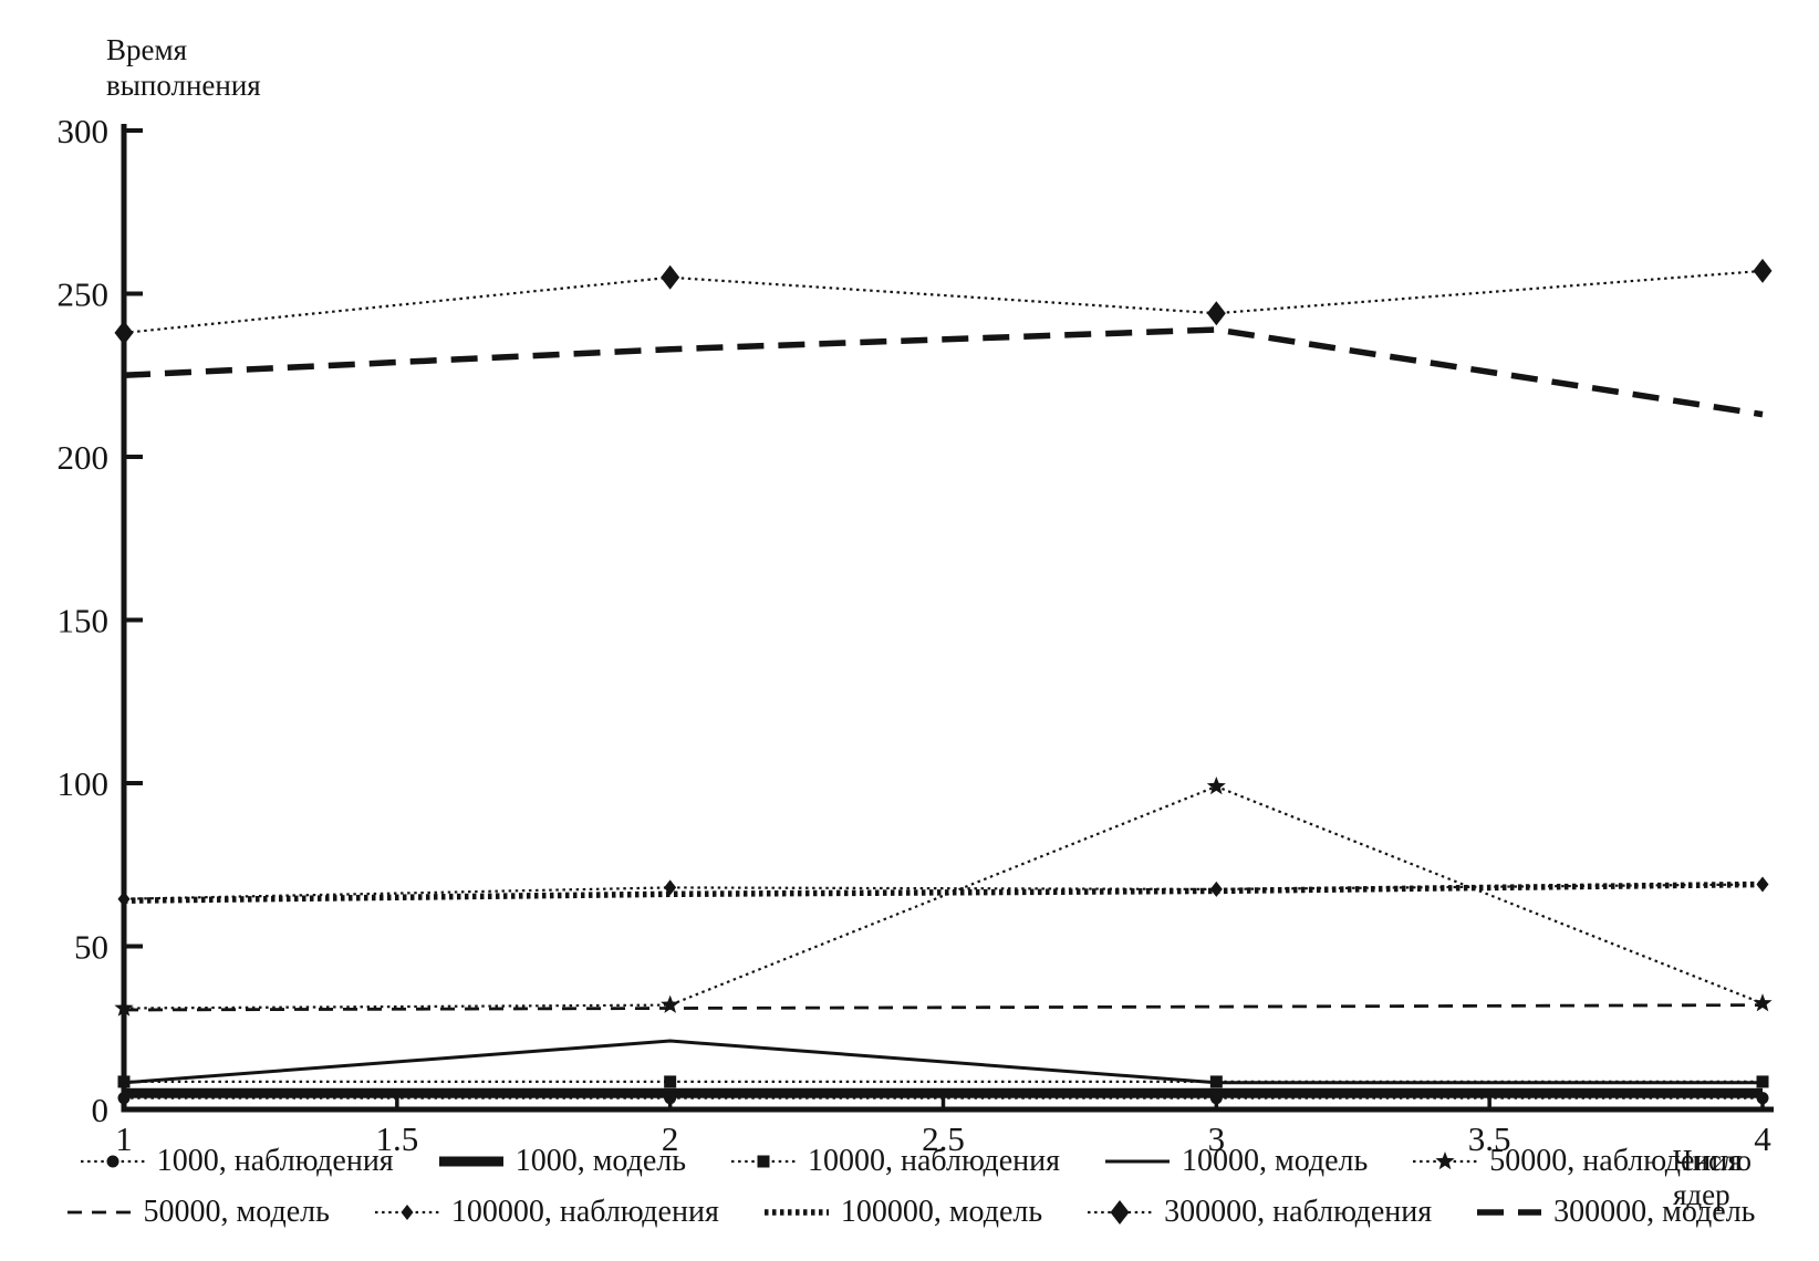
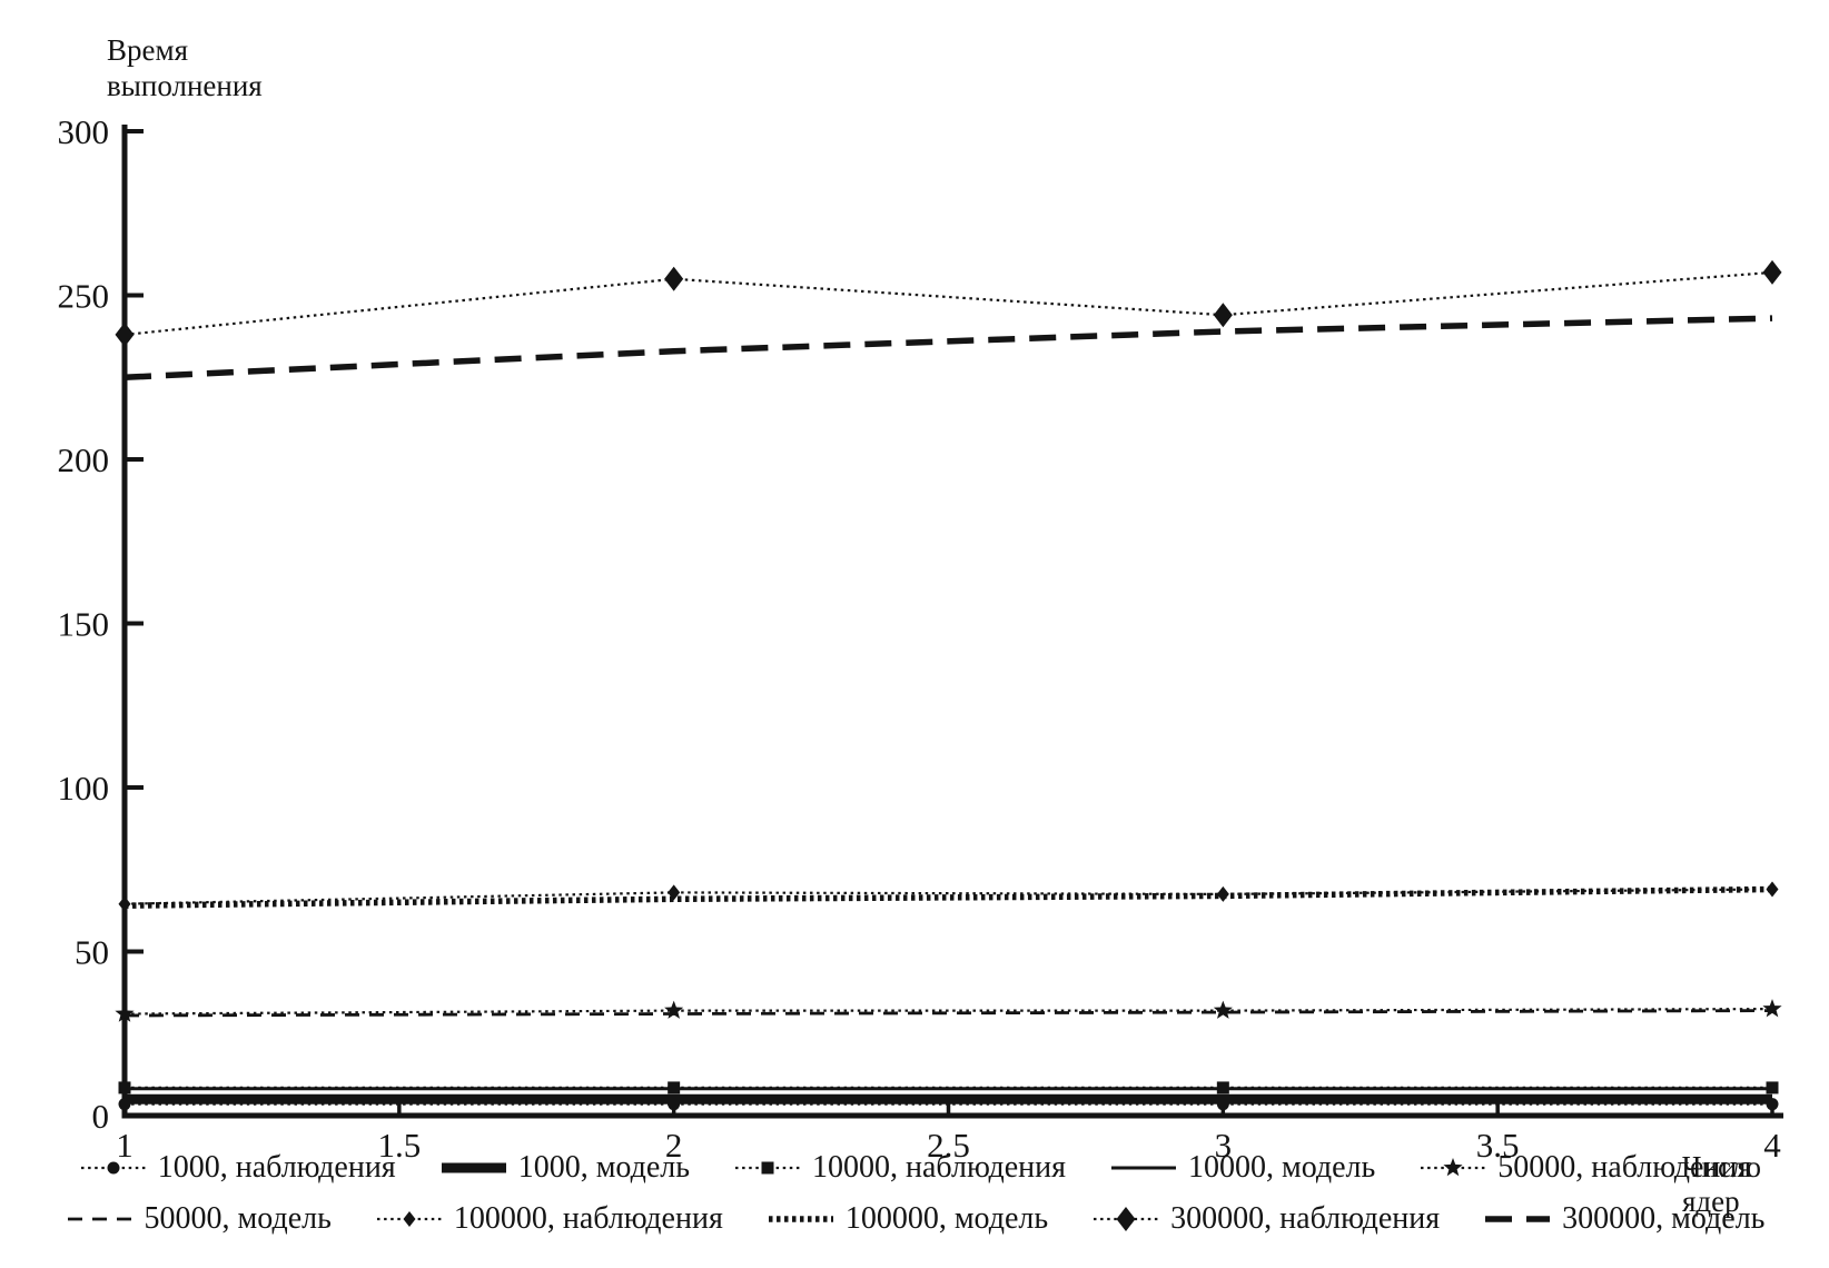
10000, модель/2: 21 -> 8
50000, наблюдения/3: 99 -> 32
300000, модель/4: 213 -> 243
